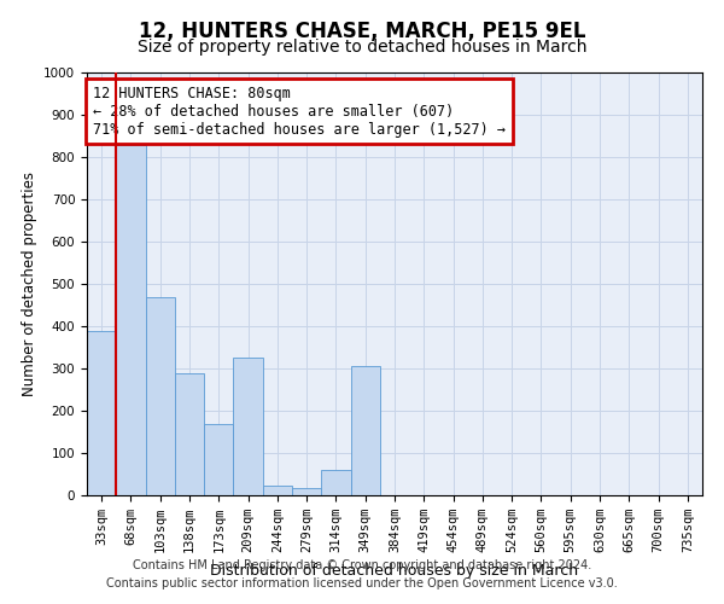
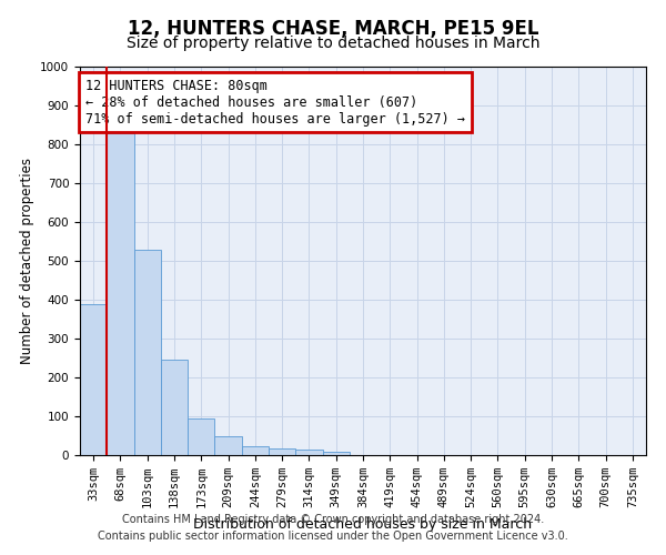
103sqm: 470 -> 530
138sqm: 290 -> 245
173sqm: 170 -> 95
209sqm: 325 -> 50
314sqm: 60 -> 13
349sqm: 305 -> 10
